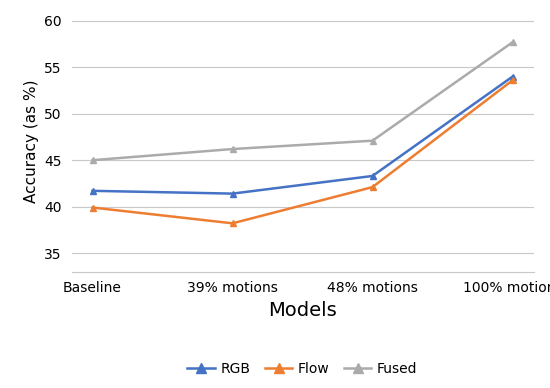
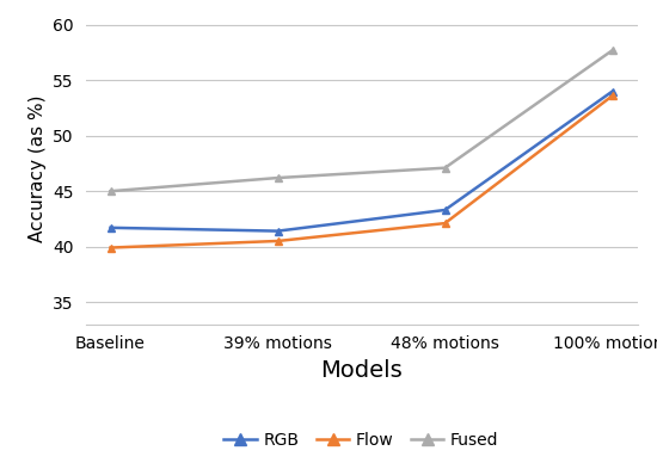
Flow/39% motions: 38.2 -> 40.5
